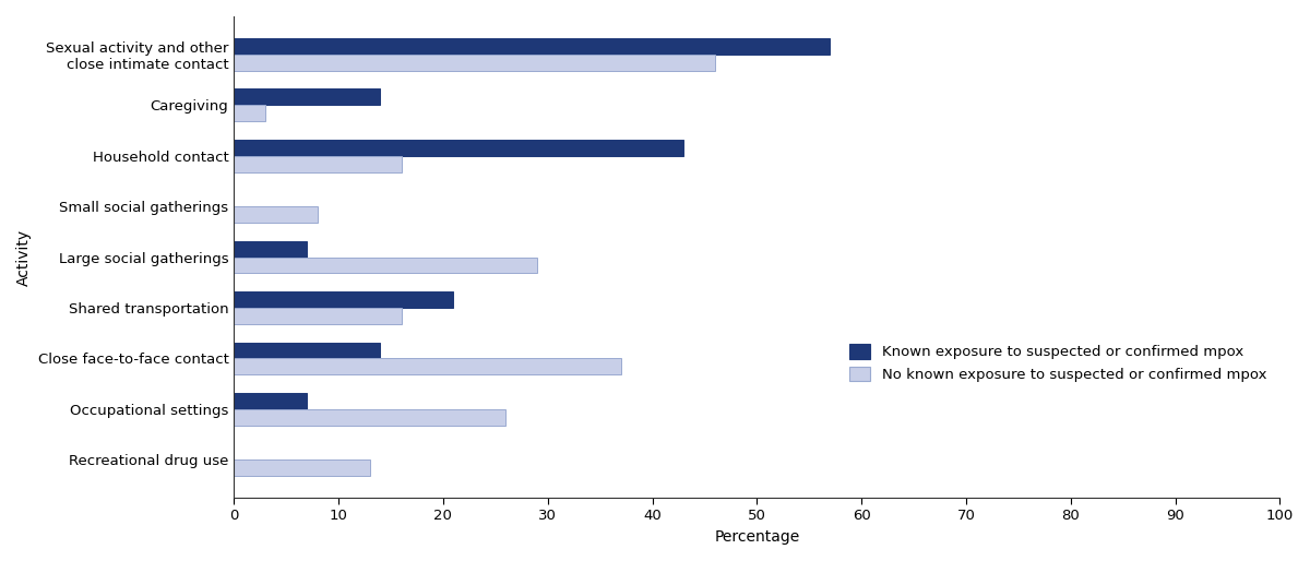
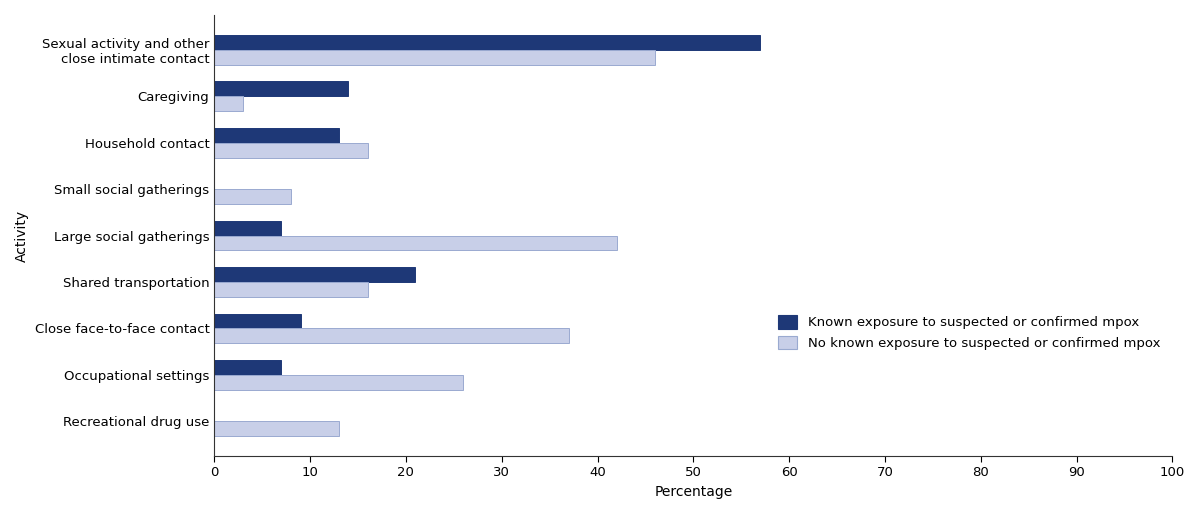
Known exposure to suspected or confirmed mpox/Household contact: 43 -> 13
No known exposure to suspected or confirmed mpox/Large social gatherings: 29 -> 42
Known exposure to suspected or confirmed mpox/Close face-to-face contact: 14 -> 9
